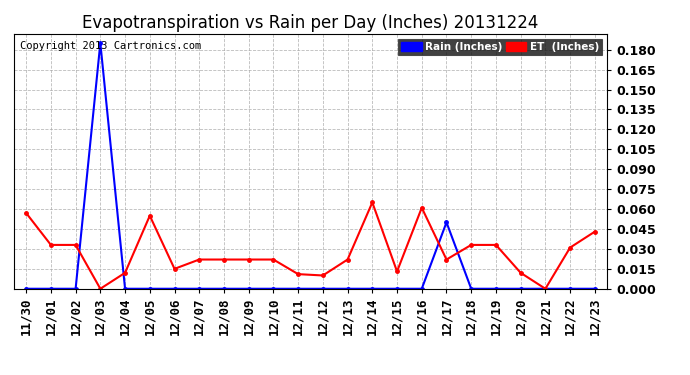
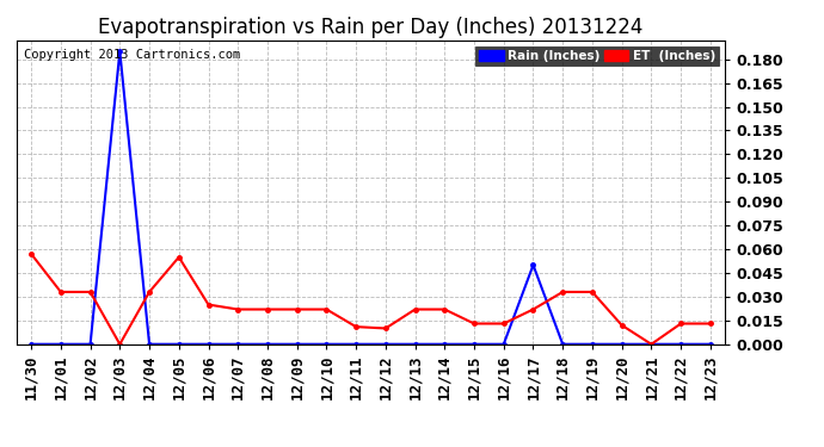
ET (Inches)/12/04: 0.012 -> 0.033
ET (Inches)/12/06: 0.015 -> 0.025
ET (Inches)/12/14: 0.065 -> 0.022
ET (Inches)/12/16: 0.061 -> 0.013
ET (Inches)/12/22: 0.031 -> 0.013
ET (Inches)/12/23: 0.043 -> 0.013
